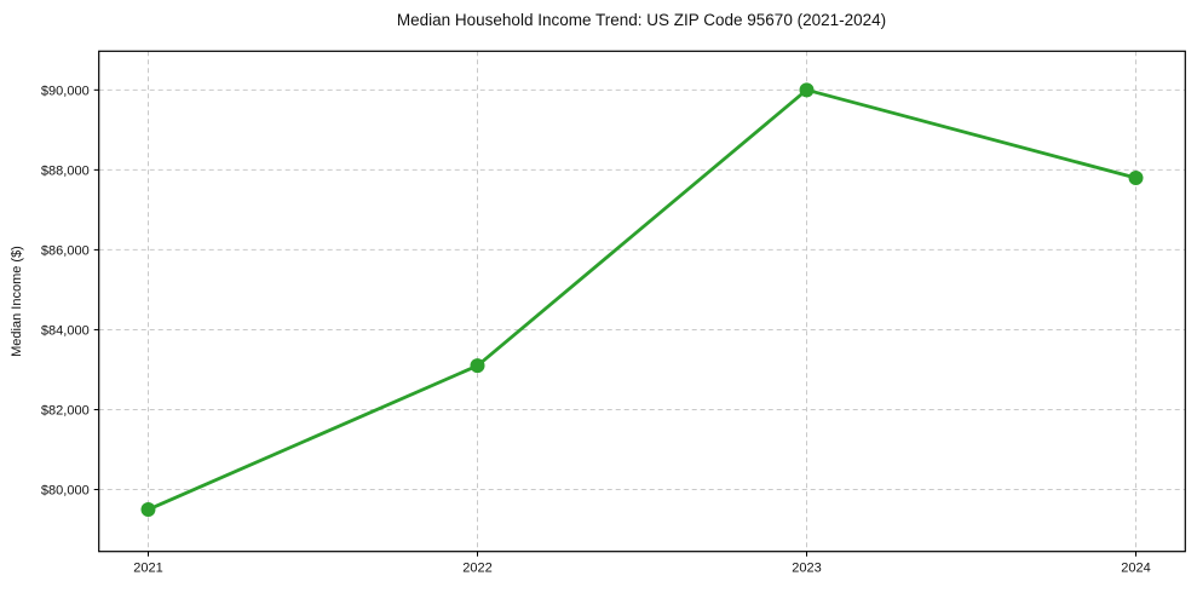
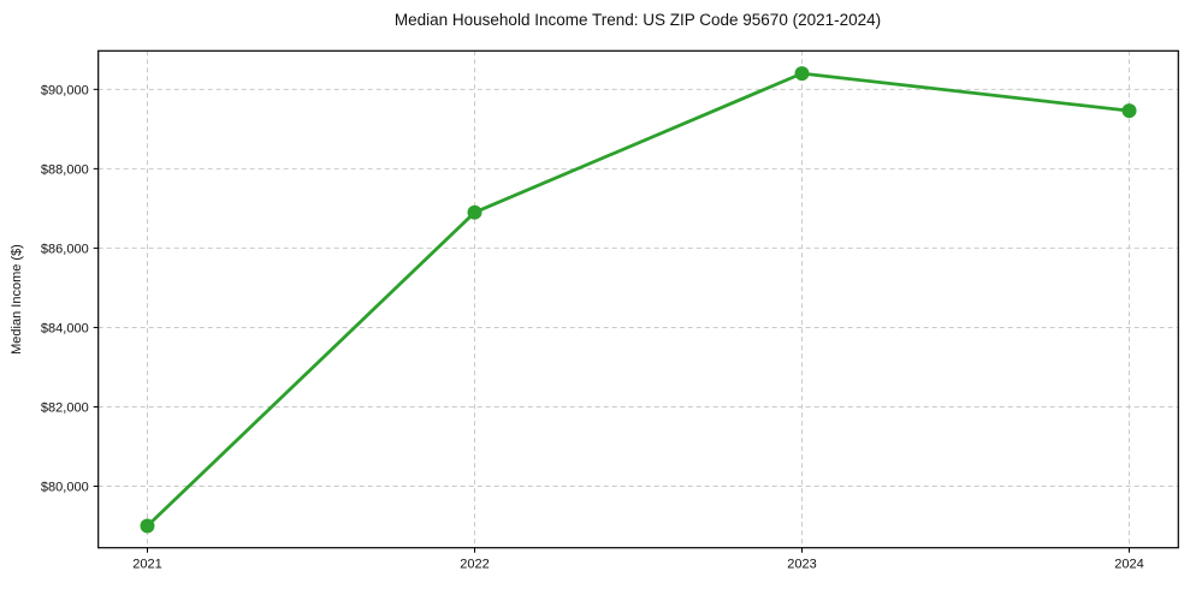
2021: $79500 -> $79000
2022: $83100 -> $86900
2023: $90000 -> $90400
2024: $87800 -> $89500
